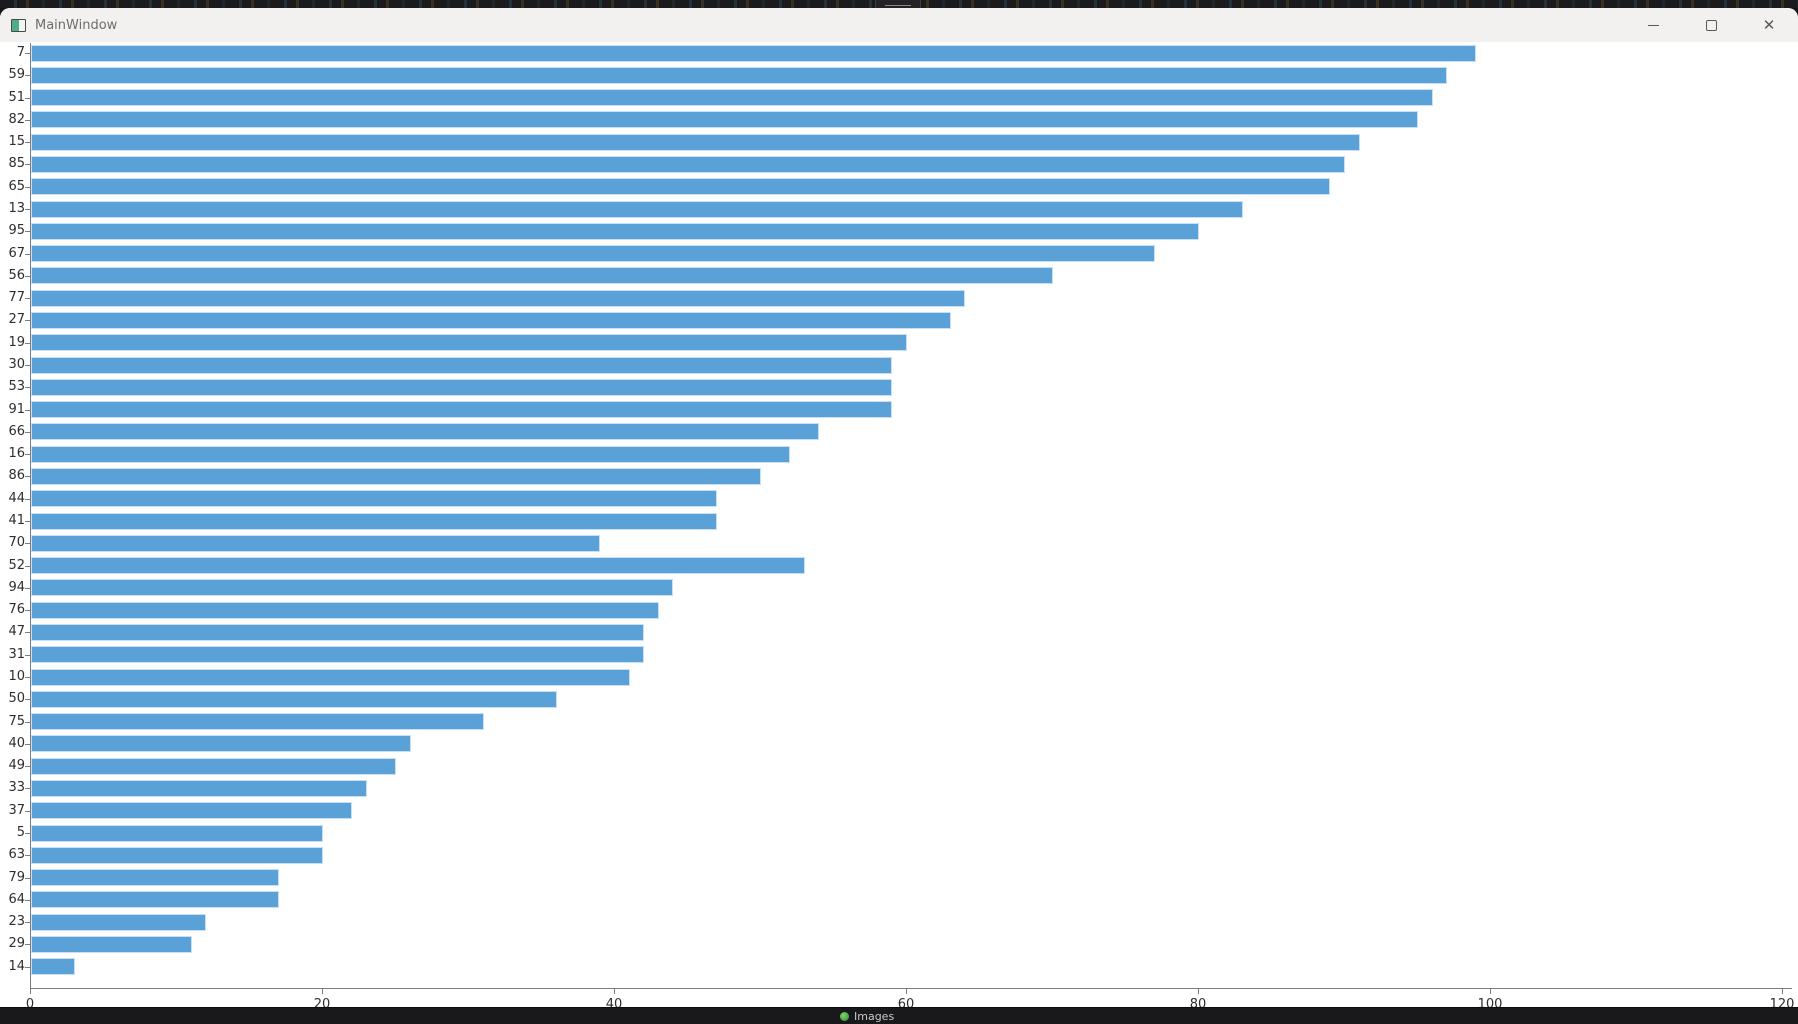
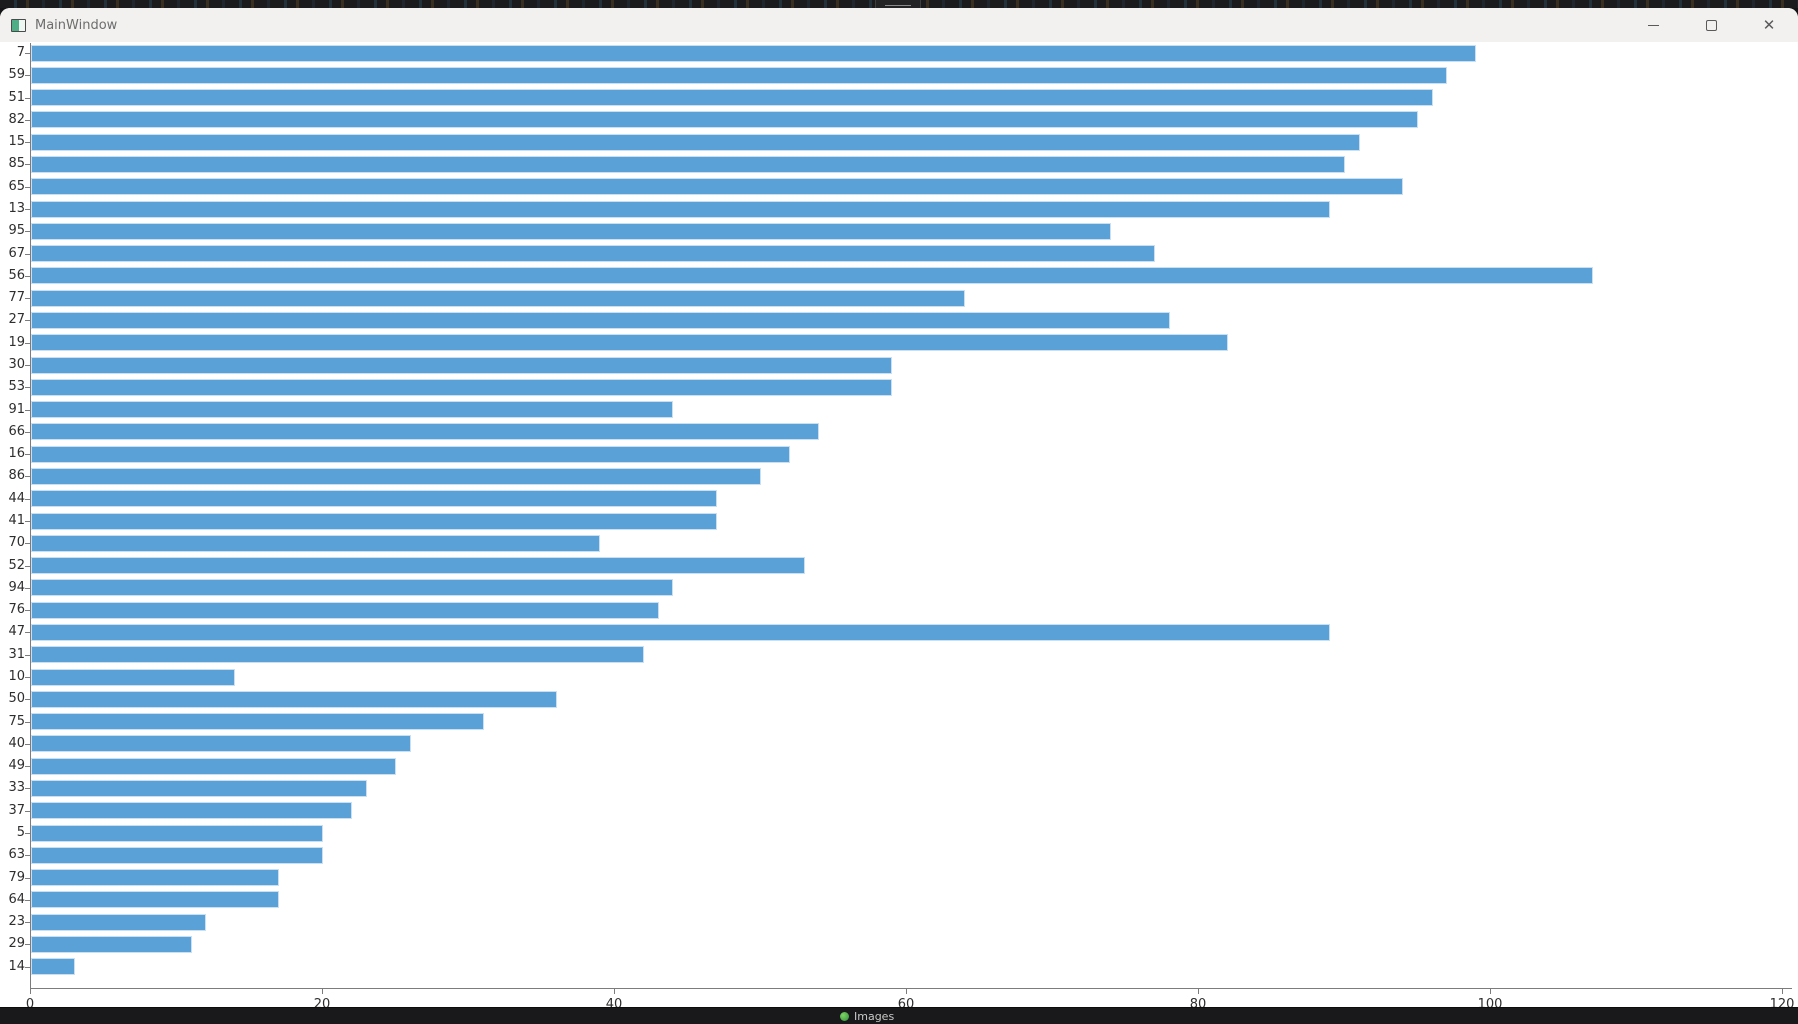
65: 89 -> 94
13: 83 -> 89
95: 80 -> 74
56: 70 -> 107
27: 63 -> 78
19: 60 -> 82
91: 59 -> 44
47: 42 -> 89
10: 41 -> 14
